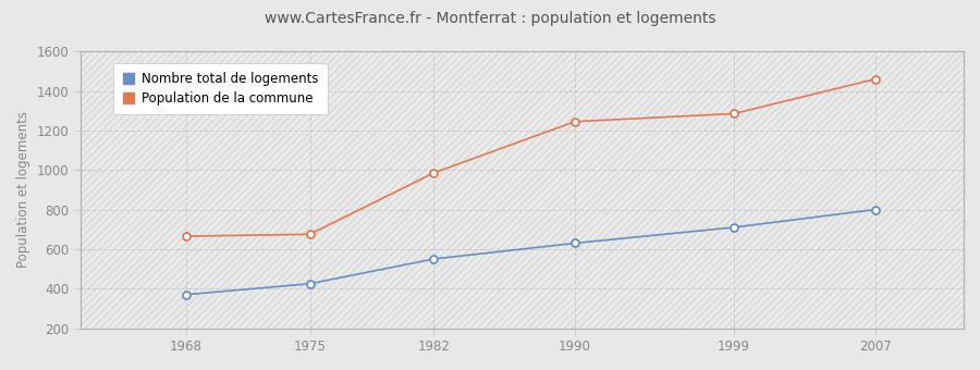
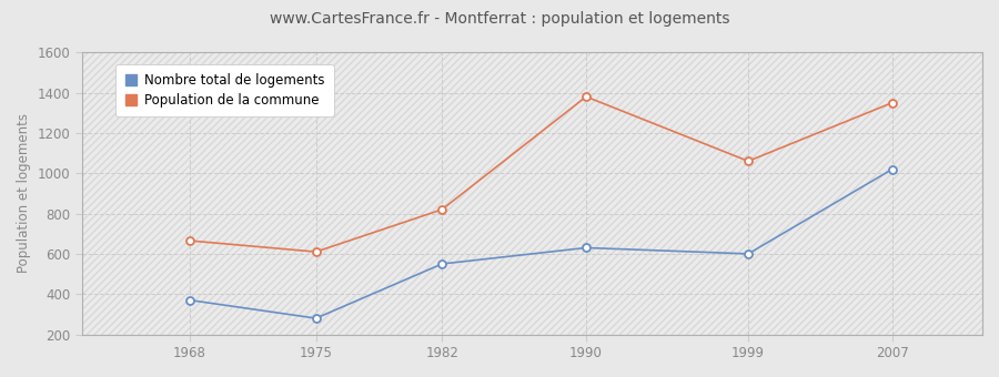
Nombre total de logements/1975: 420 -> 280
Population de la commune/1975: 680 -> 610
Population de la commune/1982: 980 -> 820
Population de la commune/1990: 1240 -> 1380
Nombre total de logements/1999: 710 -> 600
Population de la commune/1999: 1280 -> 1060
Nombre total de logements/2007: 800 -> 1020
Population de la commune/2007: 1460 -> 1350
